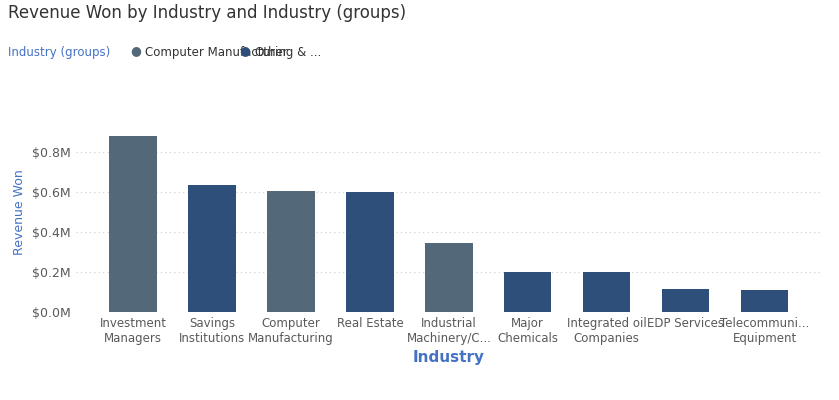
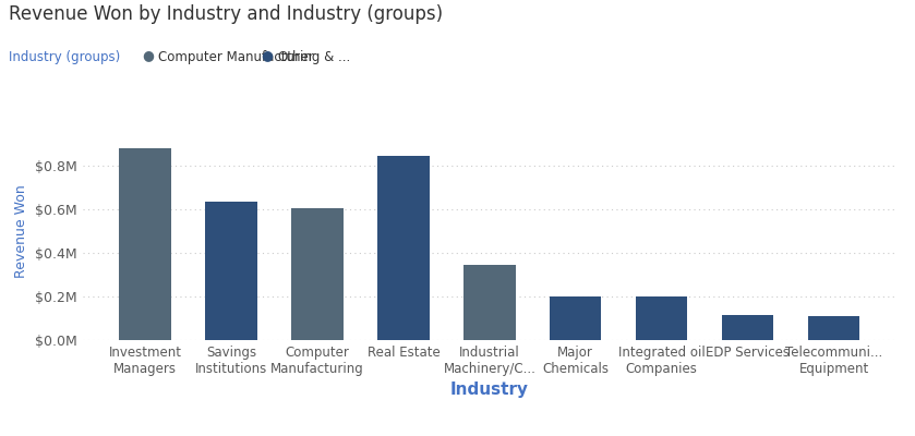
Real Estate: $0.600M -> $0.845M
